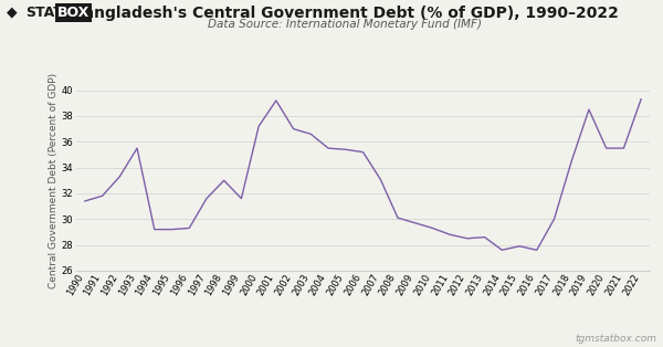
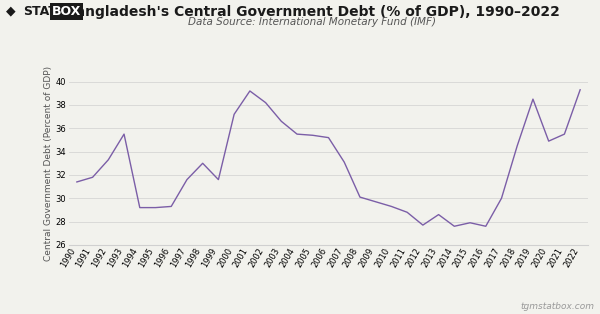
2002: 37.0 -> 38.2
2012: 28.5 -> 27.7
2020: 35.5 -> 34.9
